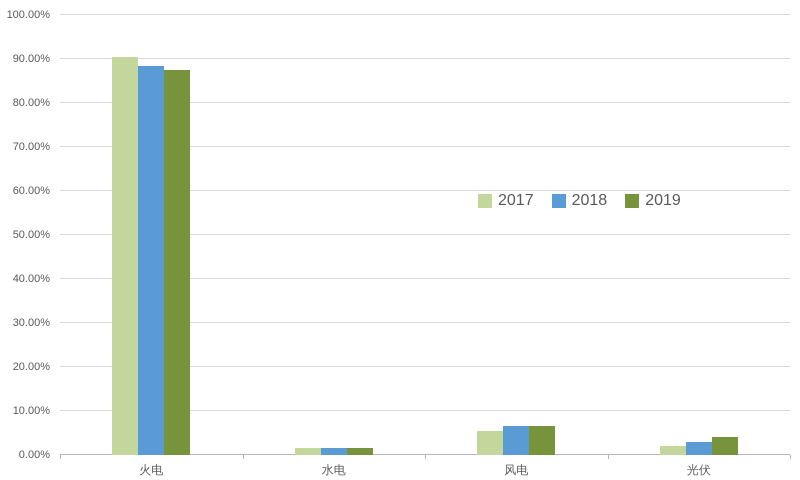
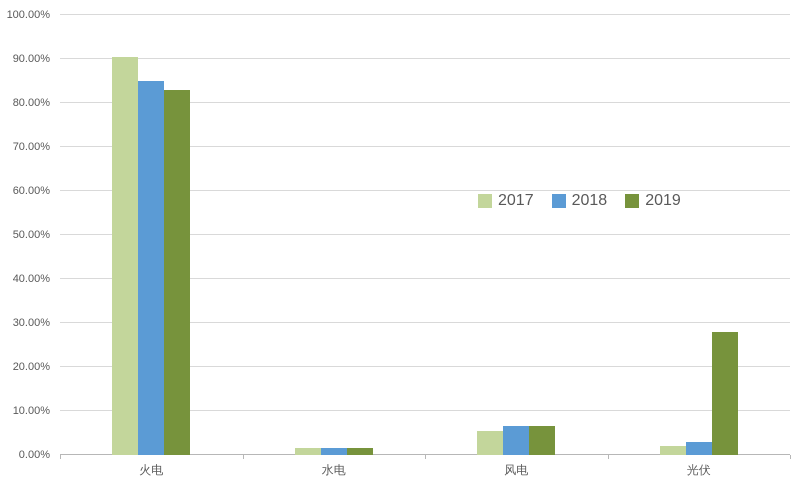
2018/火电: 88% -> 85%
2019/火电: 88% -> 83%
2019/光伏: 4% -> 28%
